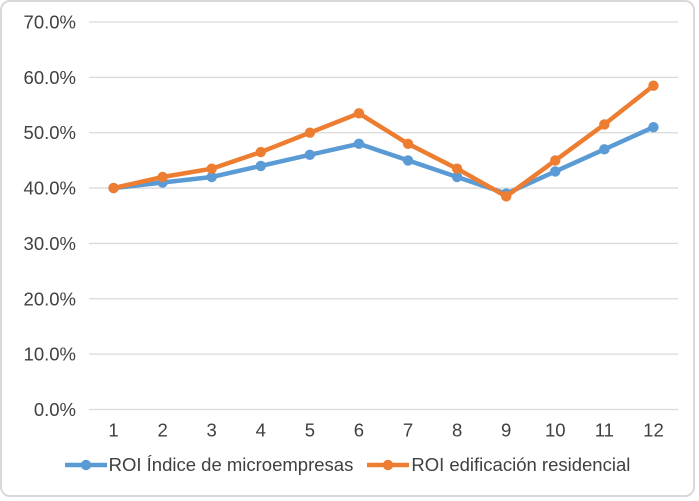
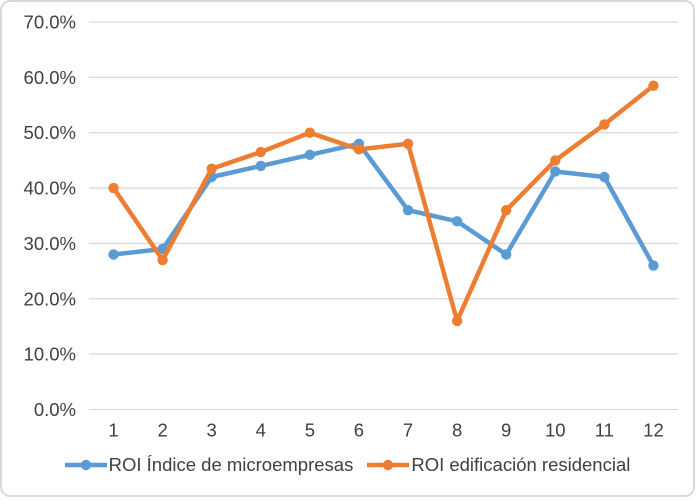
ROI Índice de microempresas/1: 40% -> 28%
ROI Índice de microempresas/2: 41% -> 29%
ROI edificación residencial/2: 42% -> 27%
ROI edificación residencial/6: 54% -> 47%
ROI Índice de microempresas/7: 45% -> 36%
ROI Índice de microempresas/8: 42% -> 34%
ROI edificación residencial/8: 44% -> 16%
ROI Índice de microempresas/9: 39% -> 28%
ROI edificación residencial/9: 38% -> 36%
ROI Índice de microempresas/11: 47% -> 42%
ROI Índice de microempresas/12: 51% -> 26%
